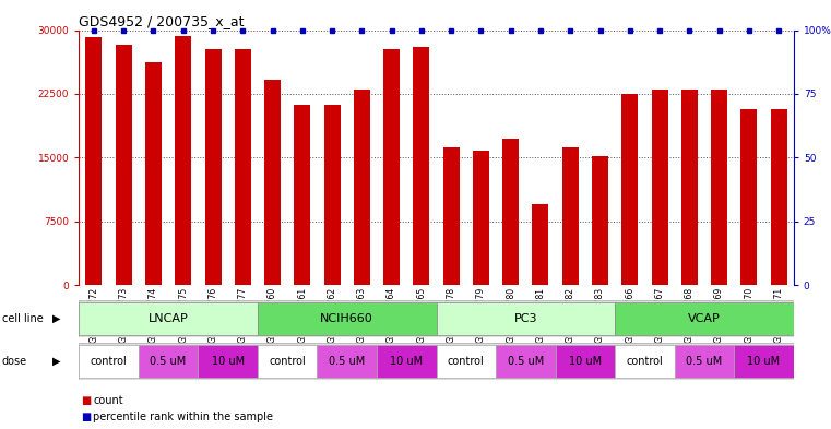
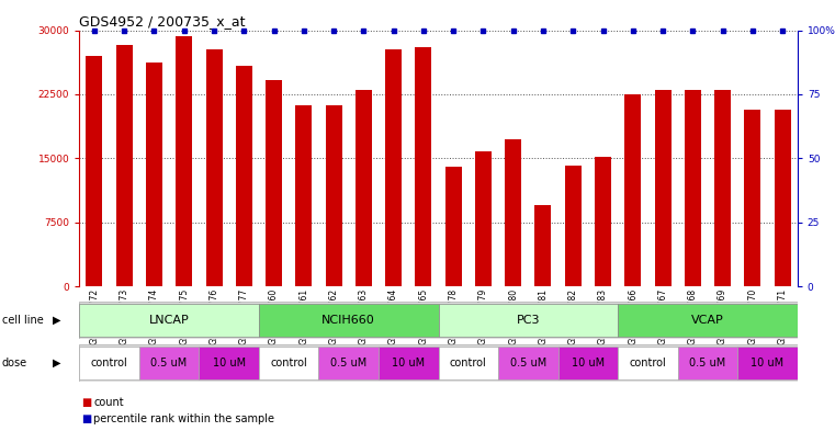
GSM1359772: 29200 -> 27000
GSM1359777: 27800 -> 25800
GSM1359778: 16200 -> 14000
GSM1359782: 16200 -> 14200
